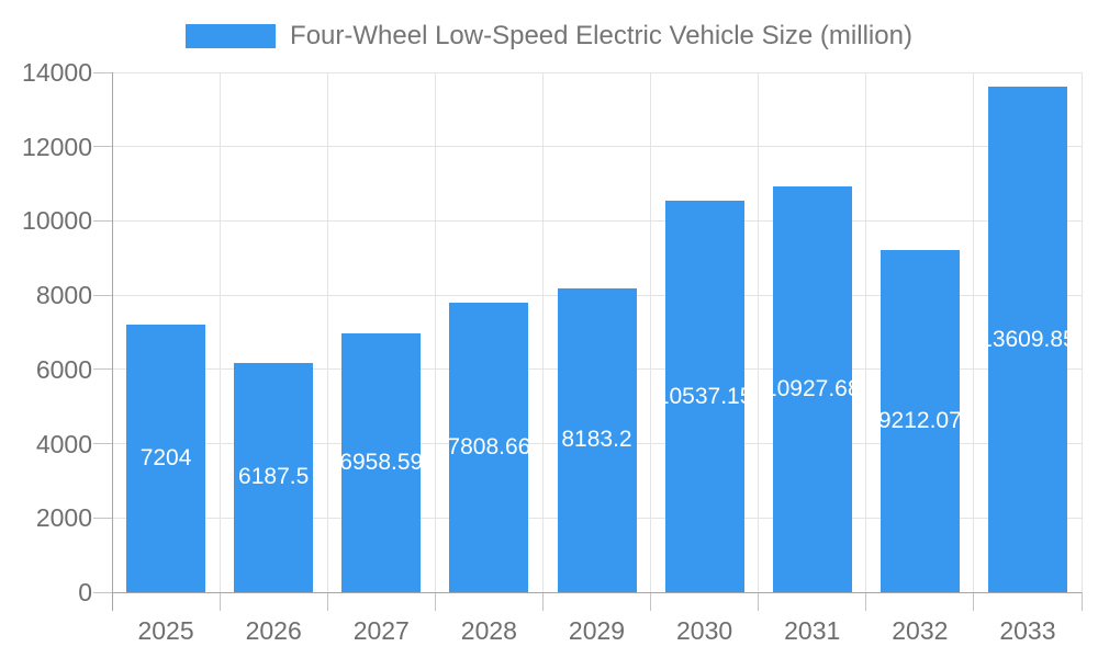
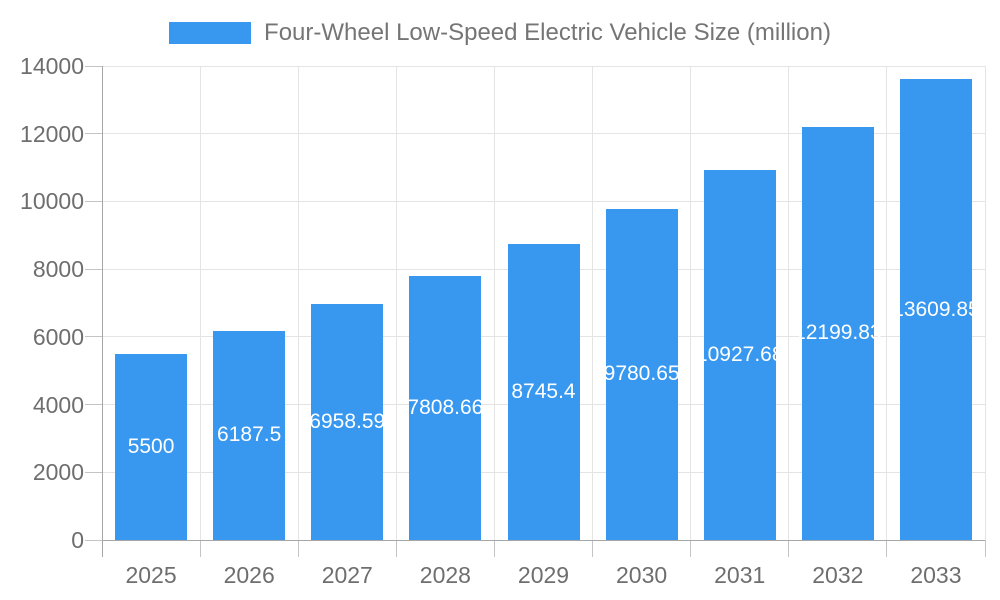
2025: 7204 -> 5500
2029: 8183.2 -> 8745.4
2030: 10537.15 -> 9780.65
2032: 9212.07 -> 12199.83
